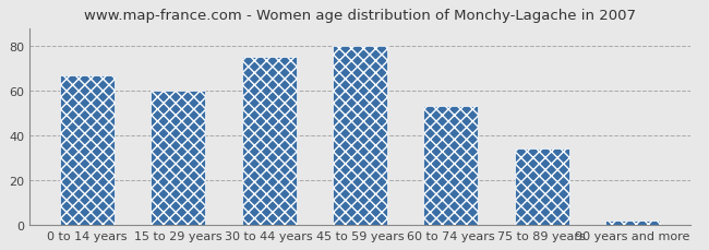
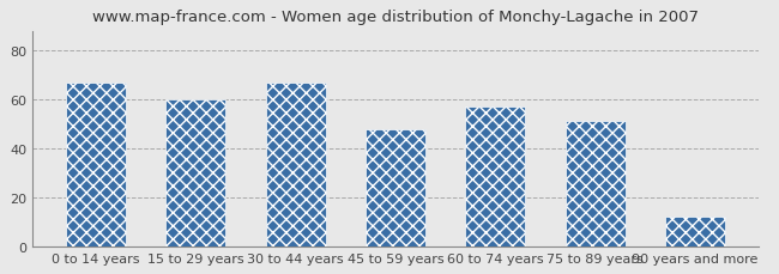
30 to 44 years: 75 -> 67
45 to 59 years: 80 -> 48
60 to 74 years: 53 -> 57
75 to 89 years: 34 -> 51
90 years and more: 2 -> 12
